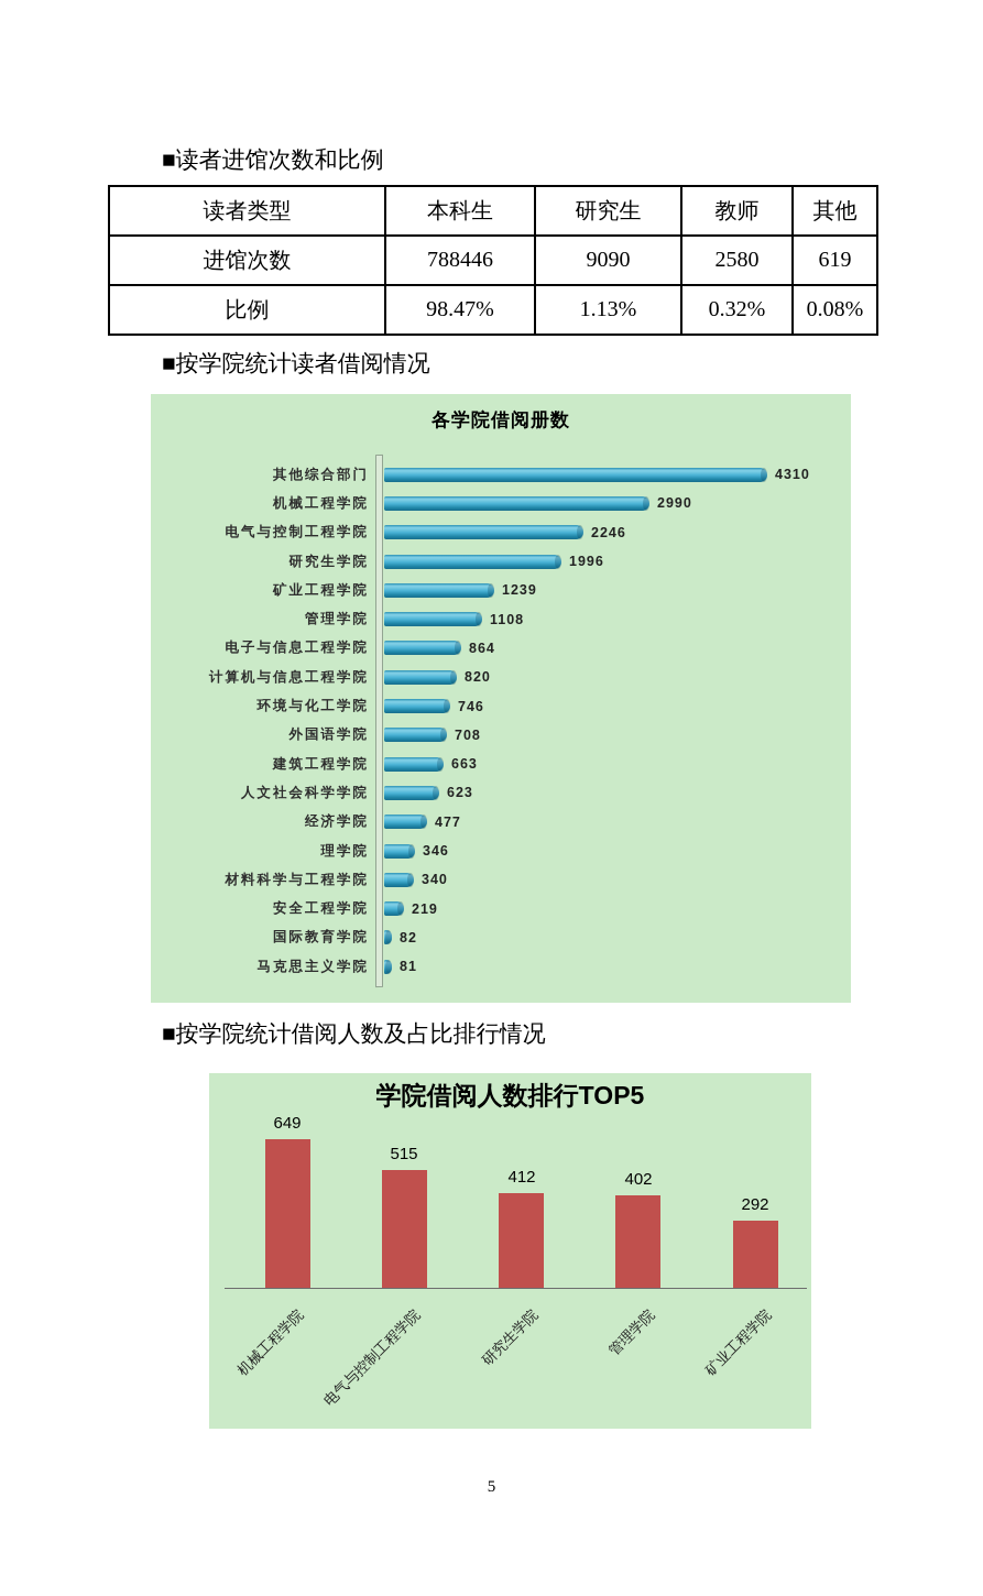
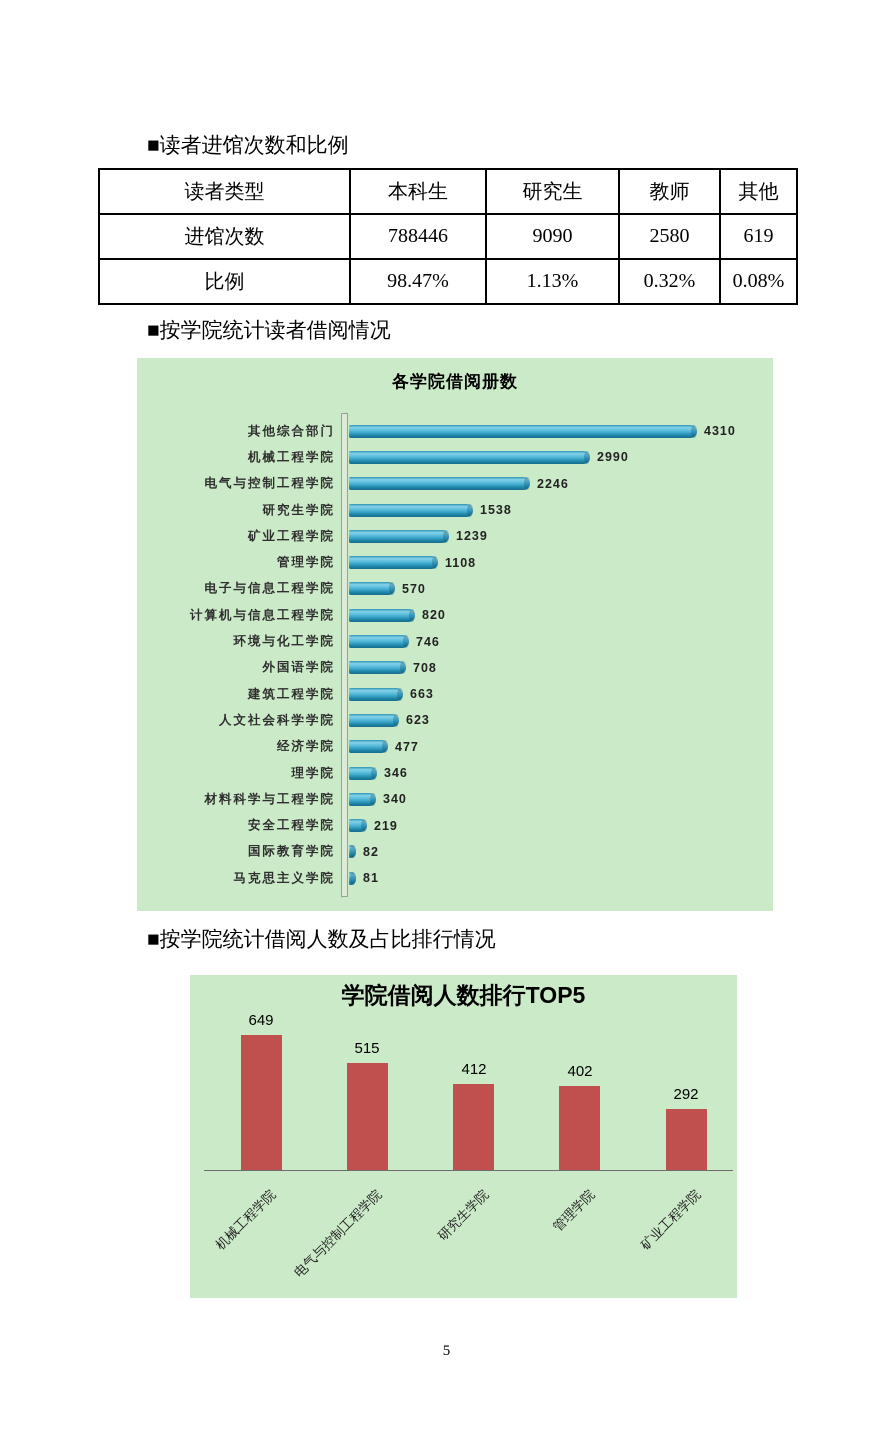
各学院借阅册数/研究生学院: 1996 -> 1538
各学院借阅册数/电子与信息工程学院: 864 -> 570
